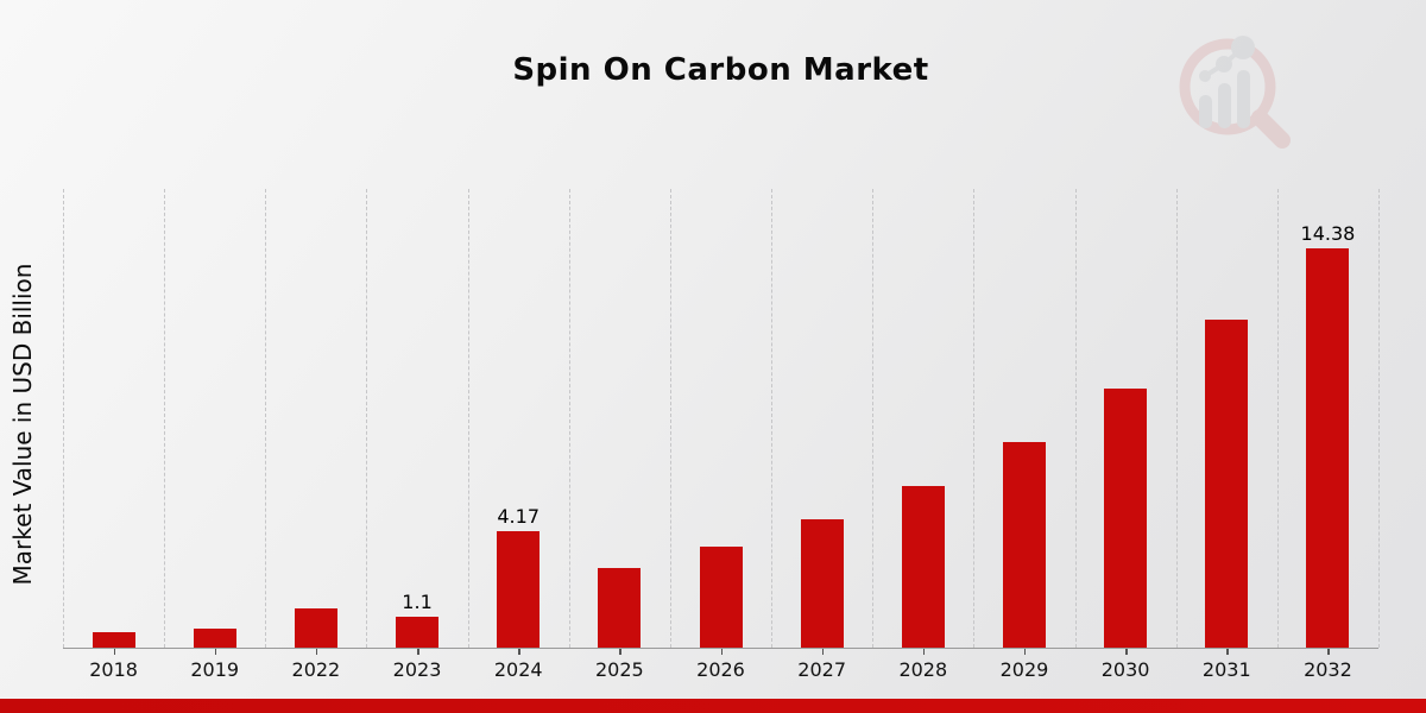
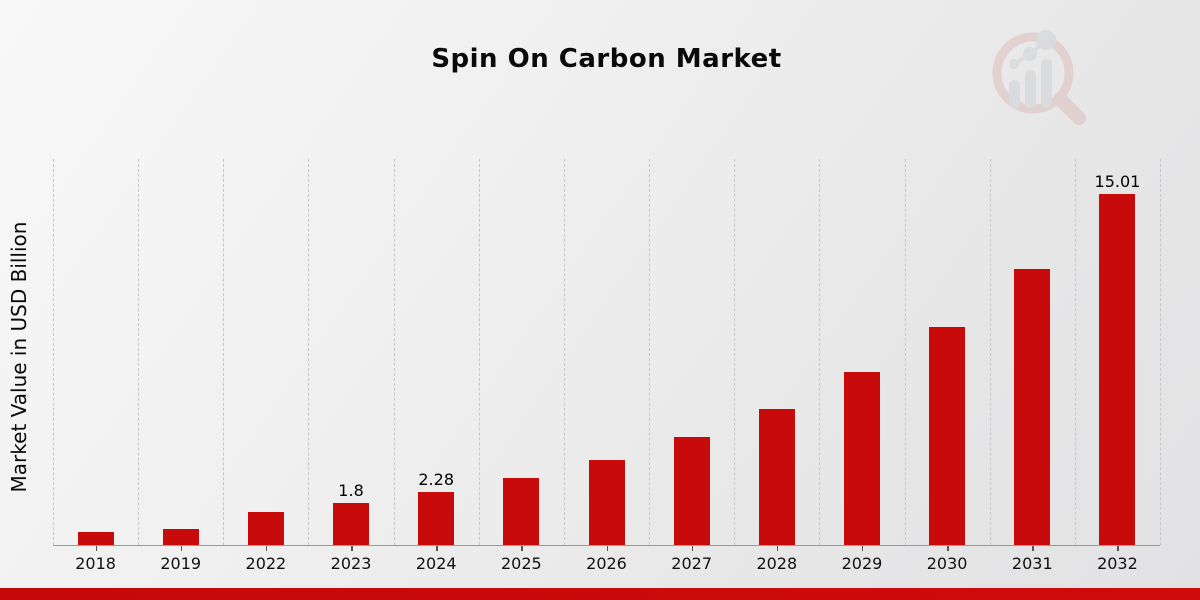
2023: 1.1 -> 1.8
2024: 4.17 -> 2.28
2032: 14.38 -> 15.01
